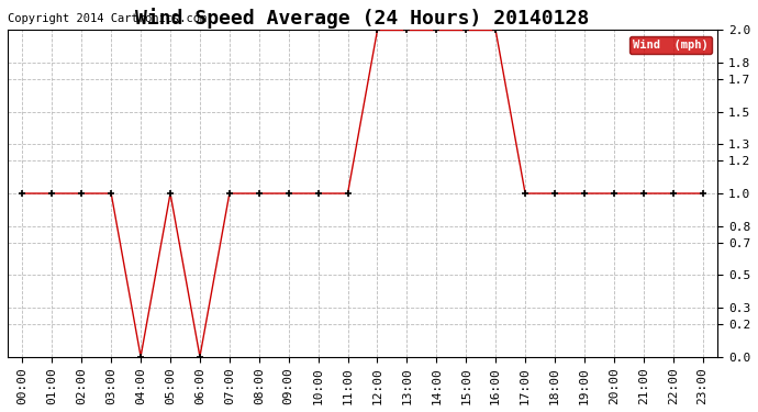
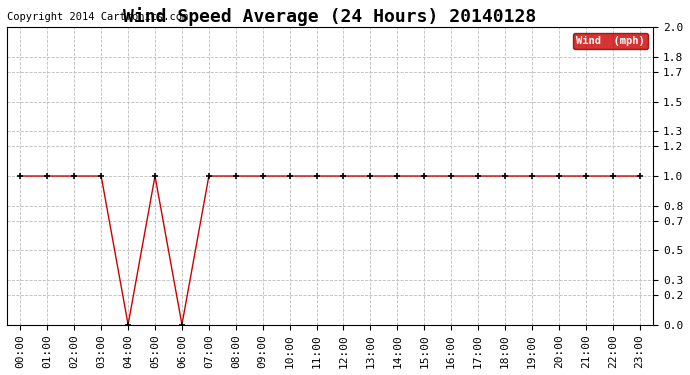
12:00: 2 -> 1
13:00: 2 -> 1
14:00: 2 -> 1
15:00: 2 -> 1
16:00: 2 -> 1
